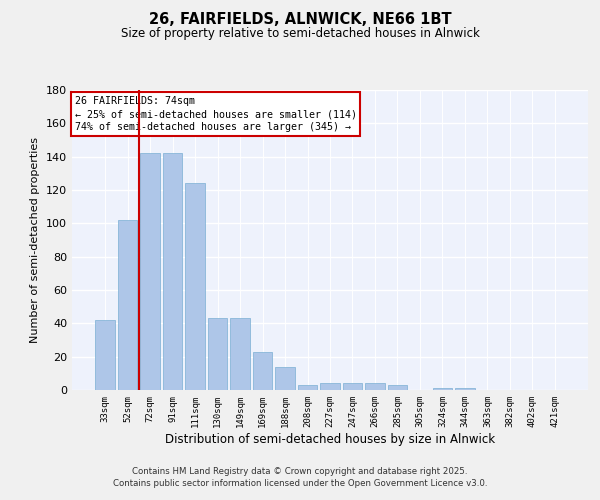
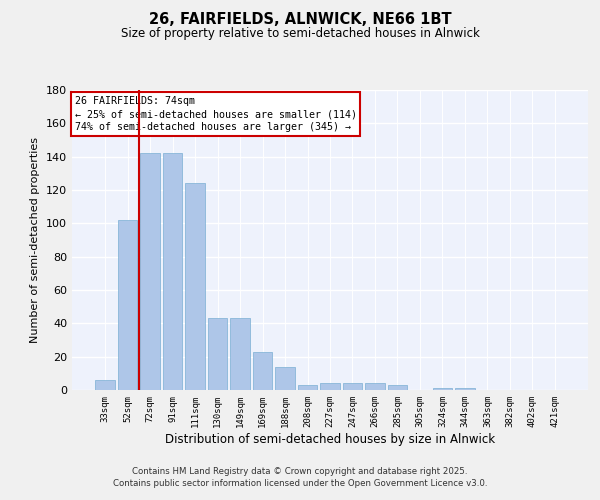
33sqm: 42 -> 6
